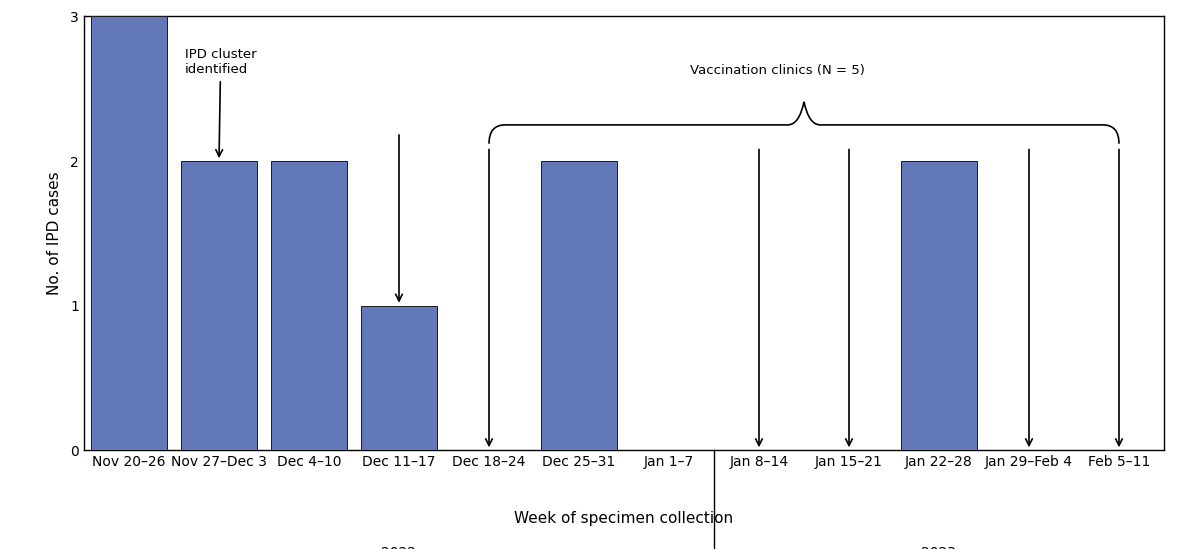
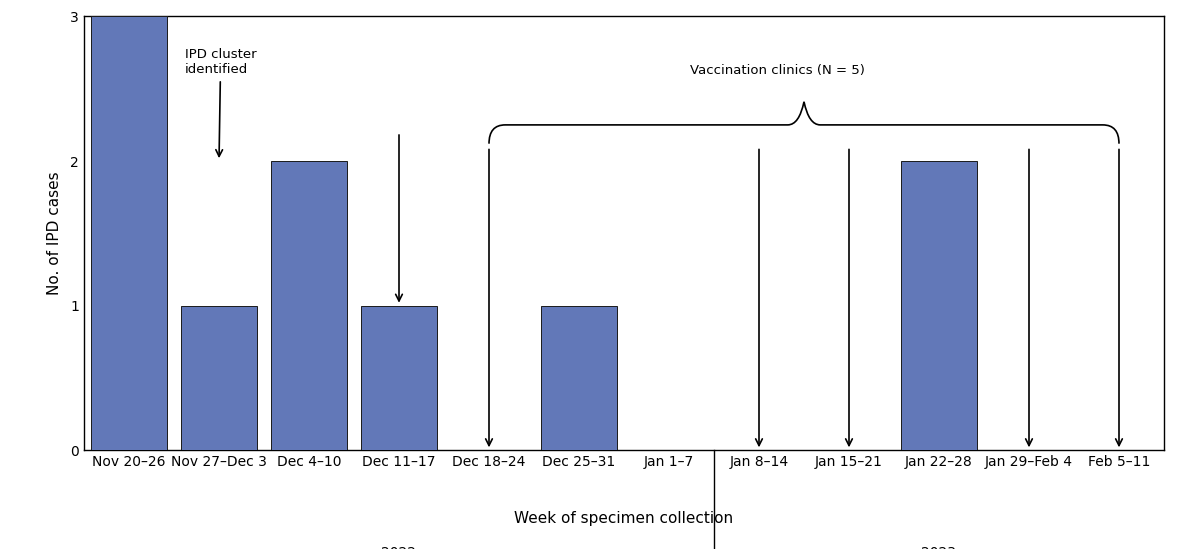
Nov 27–Dec 3: 2 -> 1
Dec 25–31: 2 -> 1
